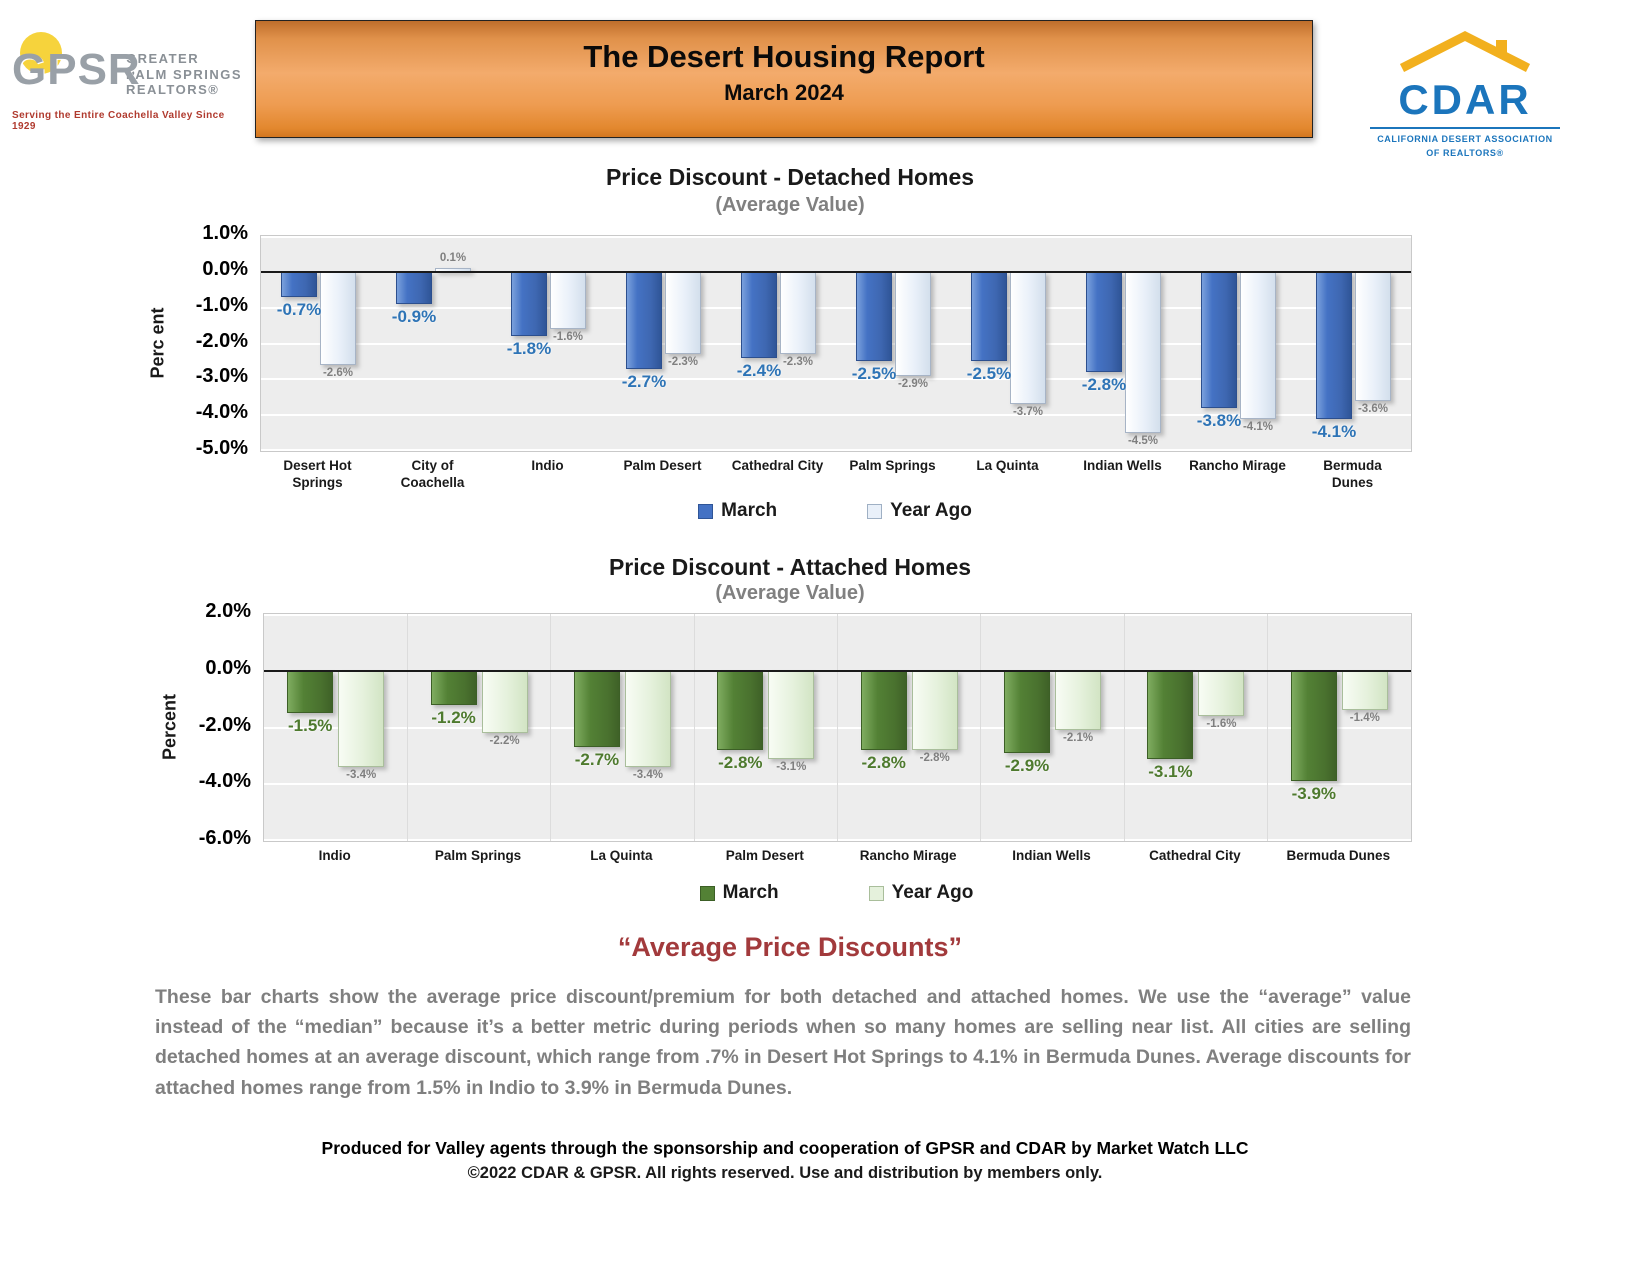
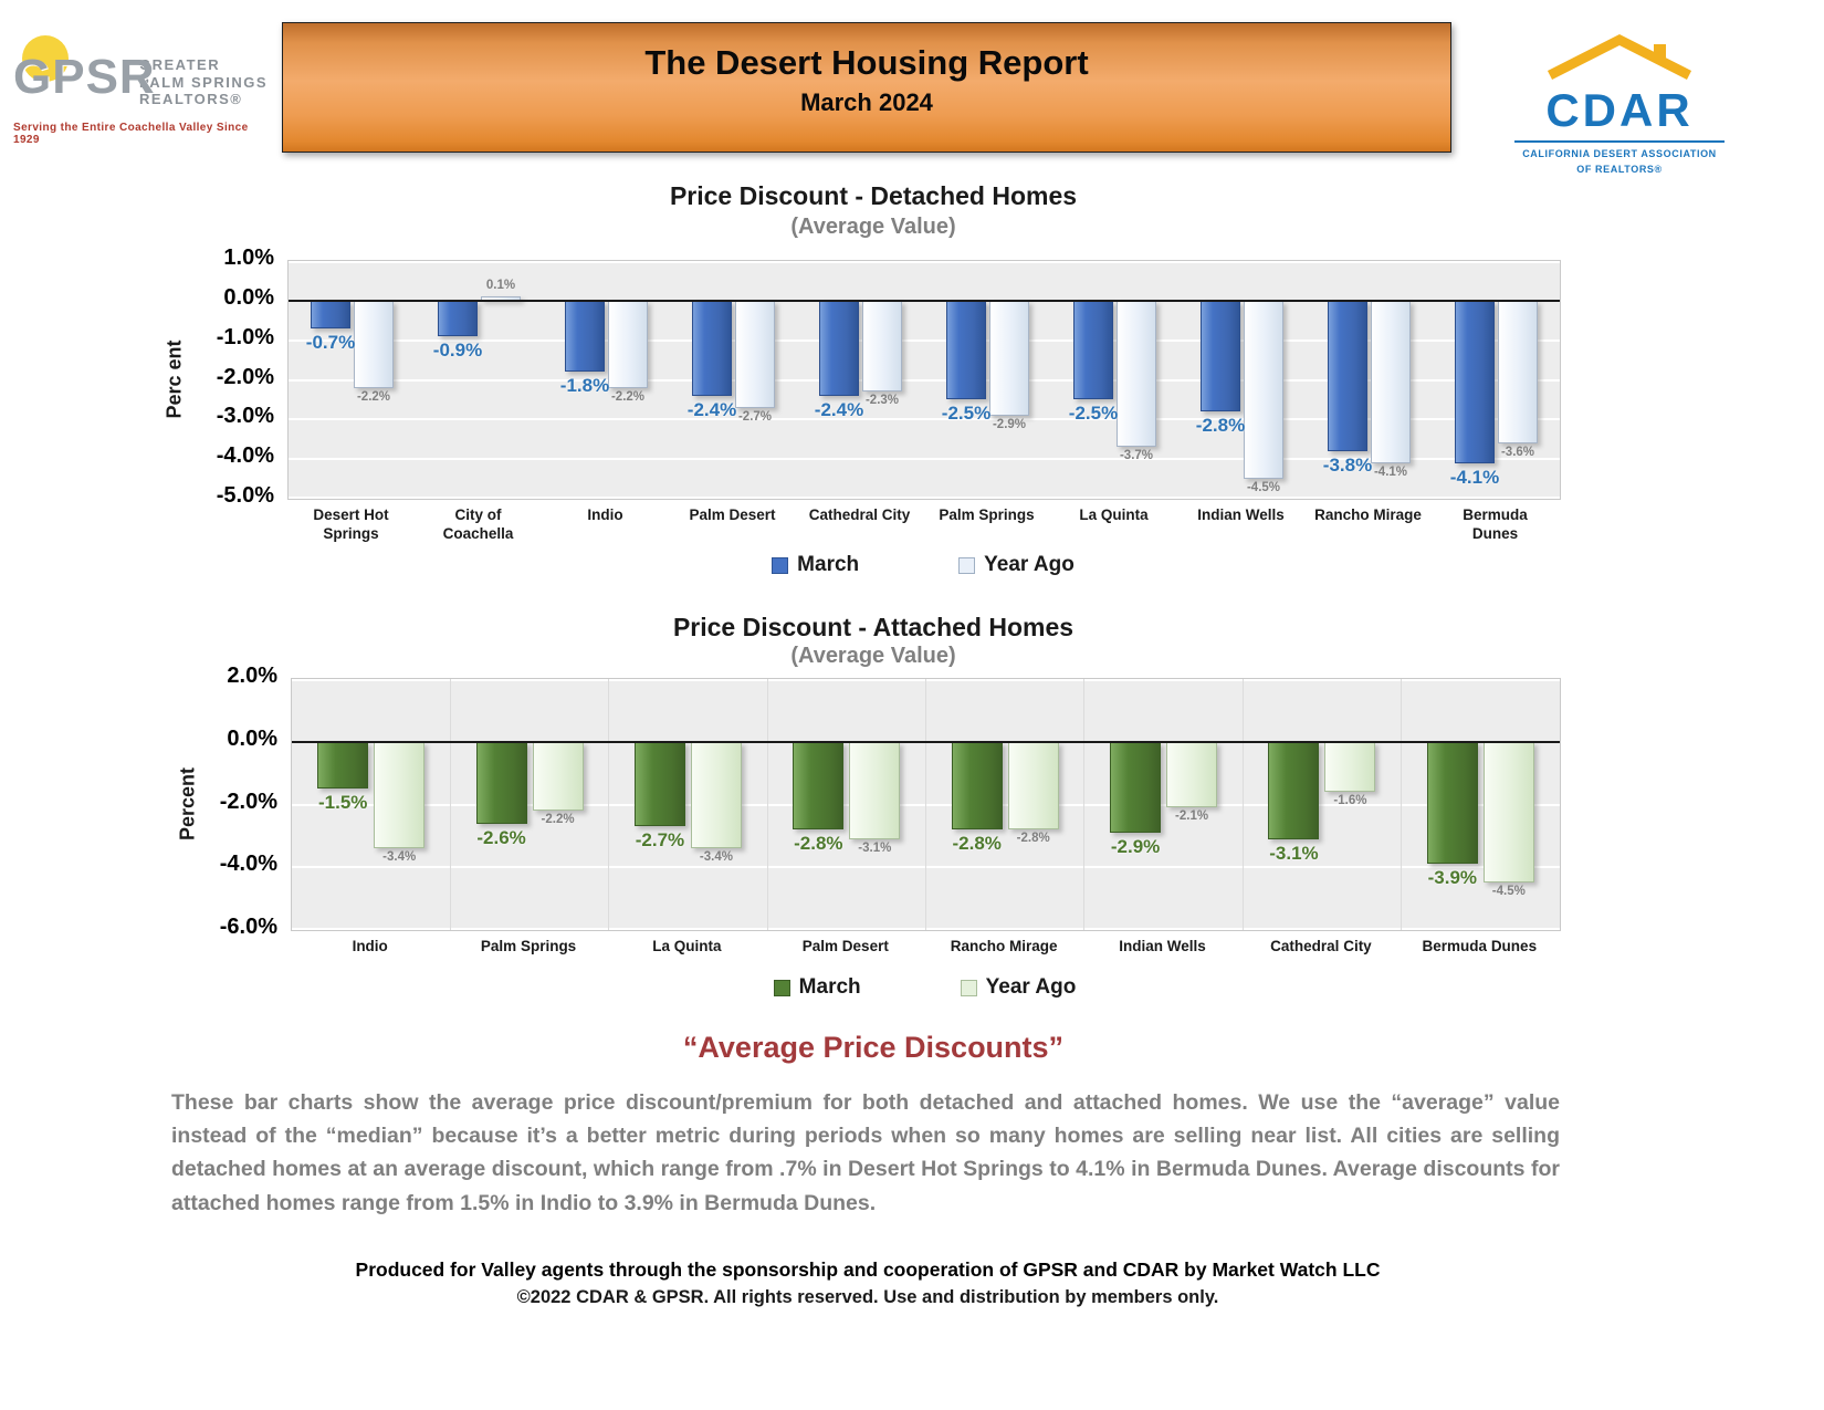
Price Discount - Detached Homes/Year Ago/Desert Hot Springs: -2.6% -> -2.2%
Price Discount - Detached Homes/Year Ago/Indio: -1.6% -> -2.2%
Price Discount - Detached Homes/March/Palm Desert: -2.7% -> -2.4%
Price Discount - Detached Homes/Year Ago/Palm Desert: -2.3% -> -2.7%
Price Discount - Attached Homes/March/Palm Springs: -1.2% -> -2.6%
Price Discount - Attached Homes/Year Ago/Bermuda Dunes: -1.4% -> -4.5%
